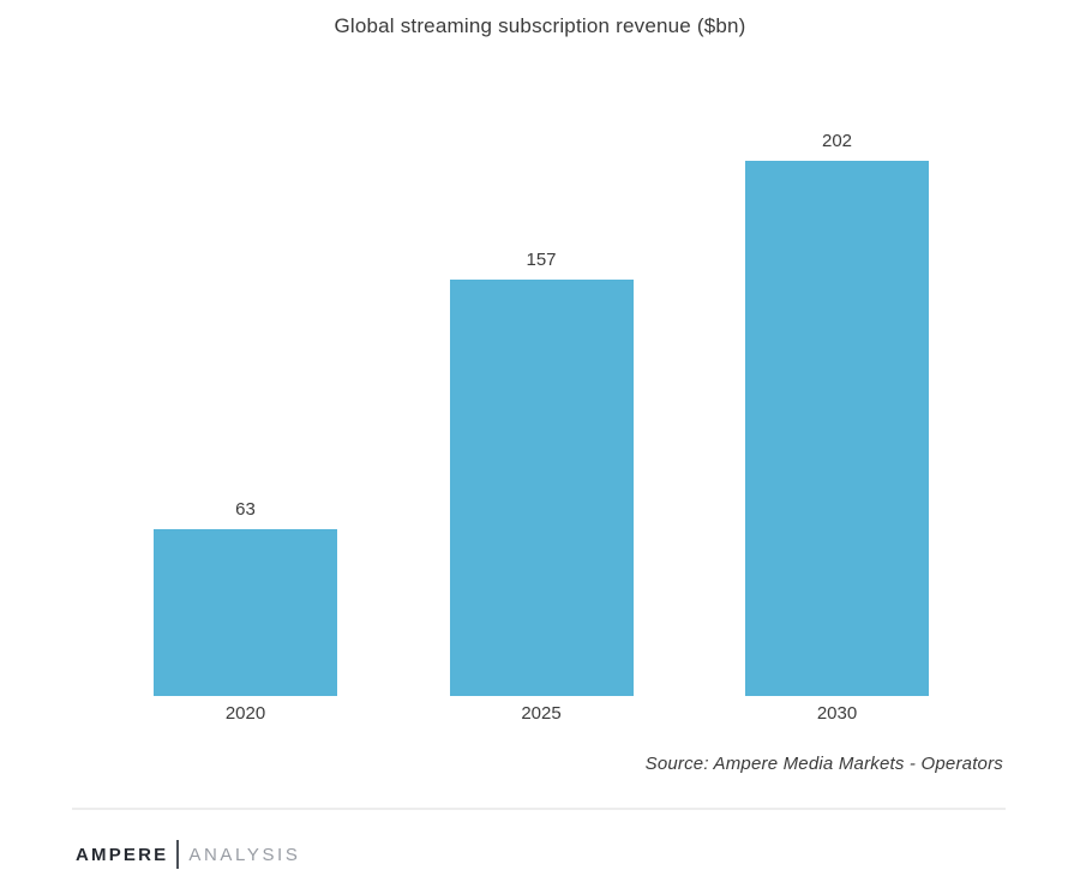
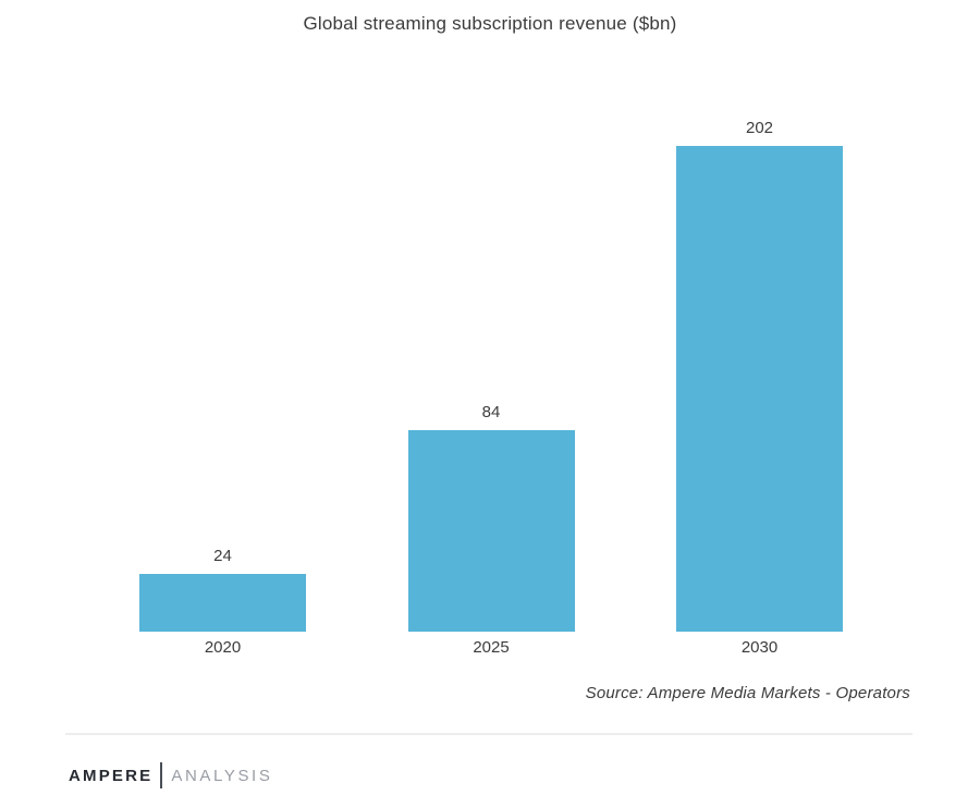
2020: 63 -> 24
2025: 157 -> 84
